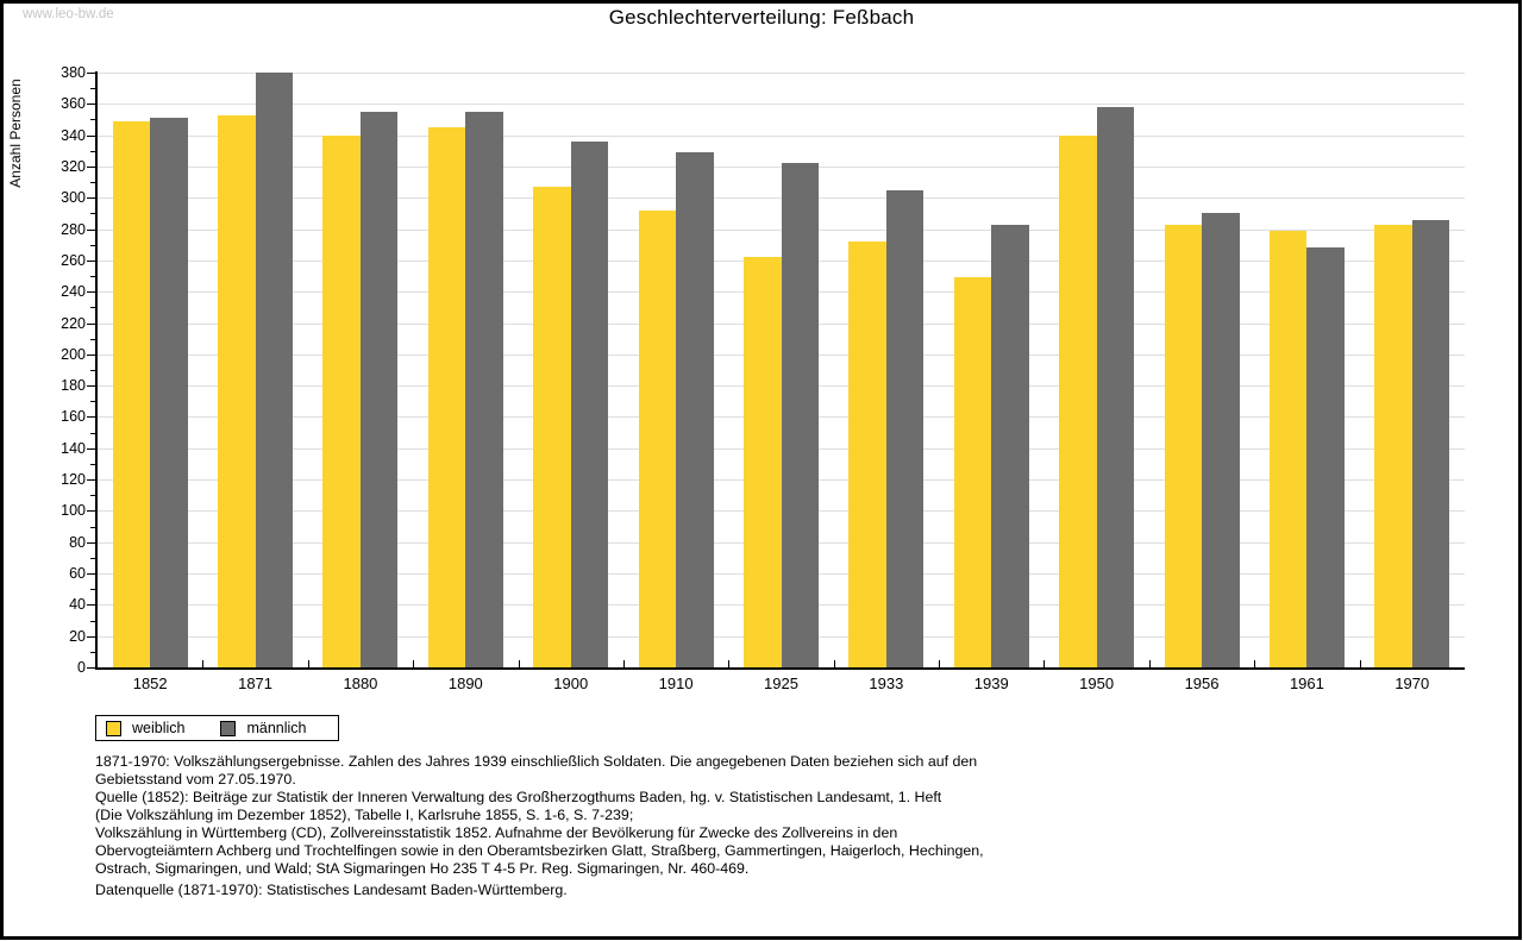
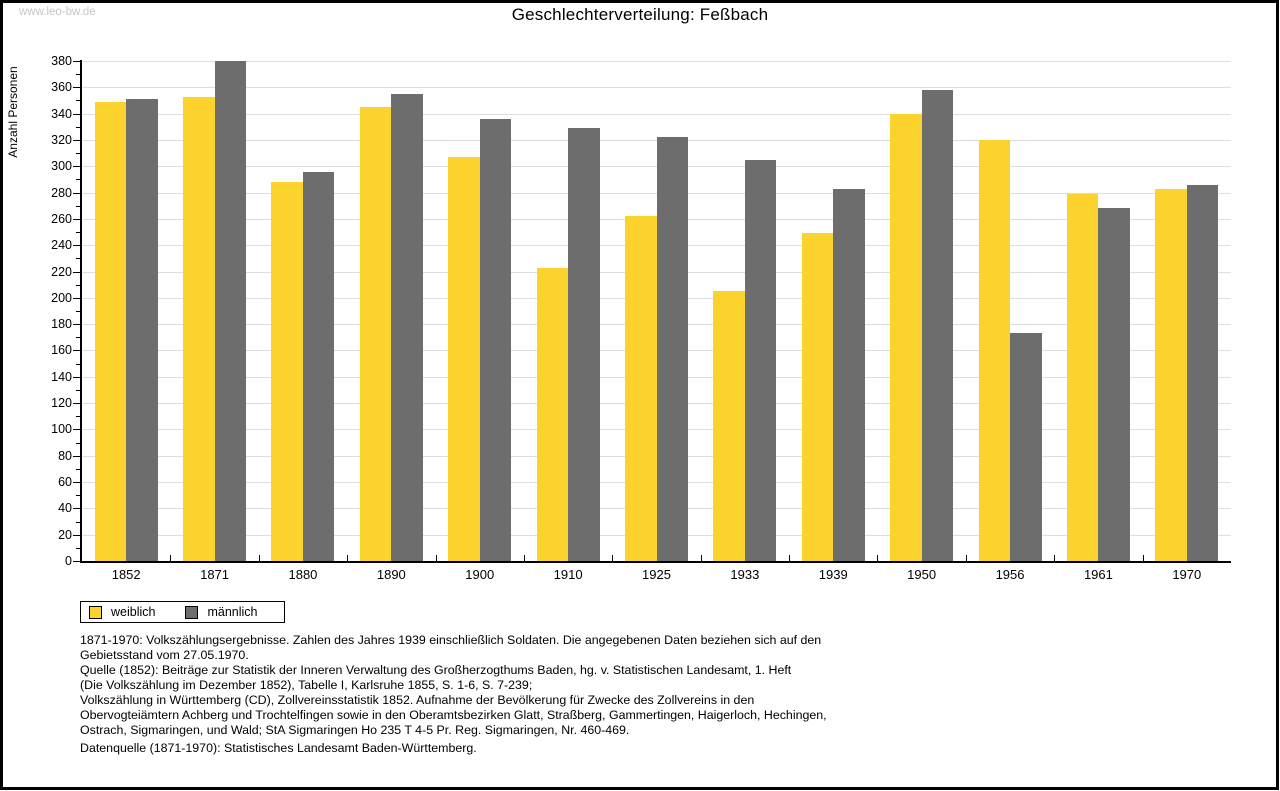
weiblich/1880: 340 -> 288
männlich/1880: 355 -> 296
weiblich/1910: 292 -> 223
weiblich/1933: 272 -> 205
weiblich/1956: 283 -> 320
männlich/1956: 290 -> 173
